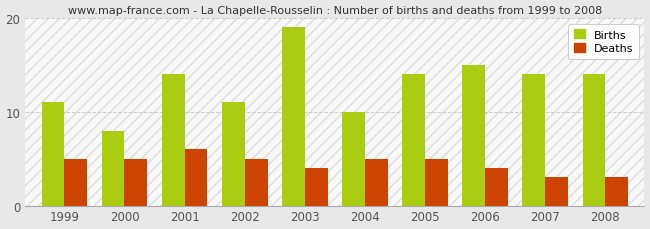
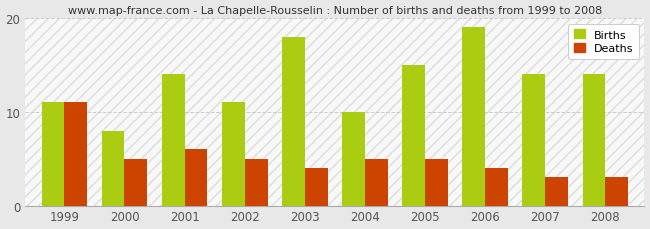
Deaths/1999: 5 -> 11
Births/2003: 19 -> 18
Births/2005: 14 -> 15
Births/2006: 15 -> 19
